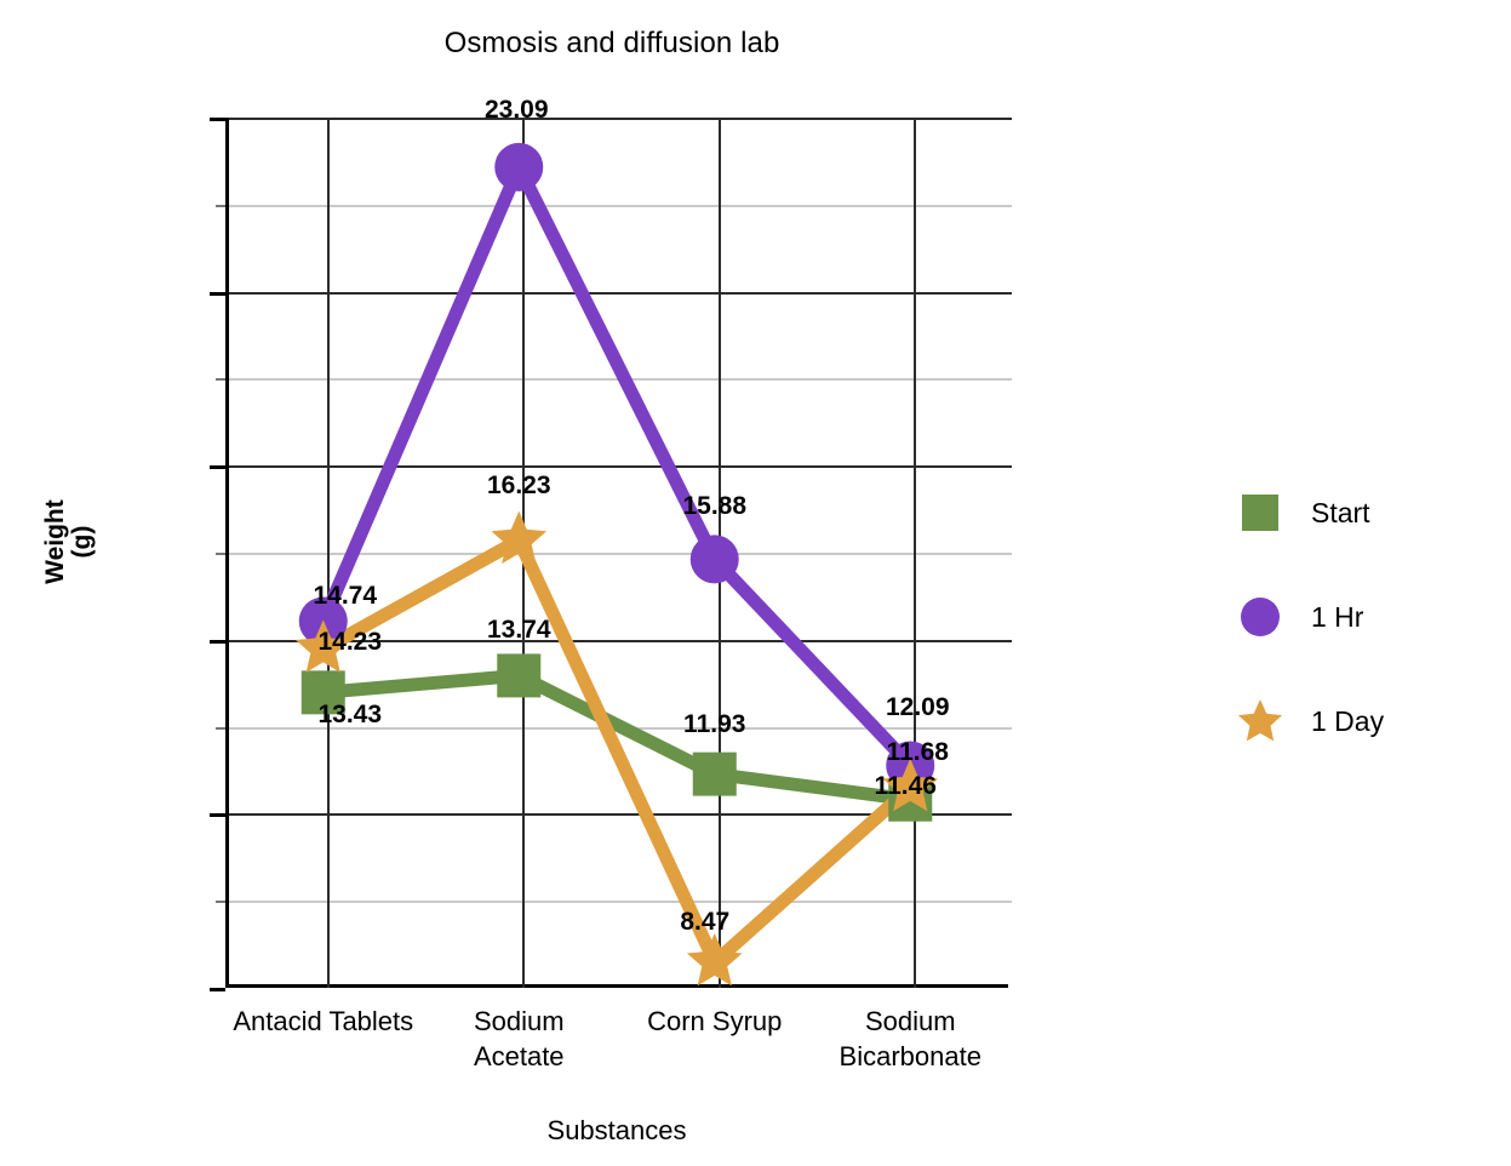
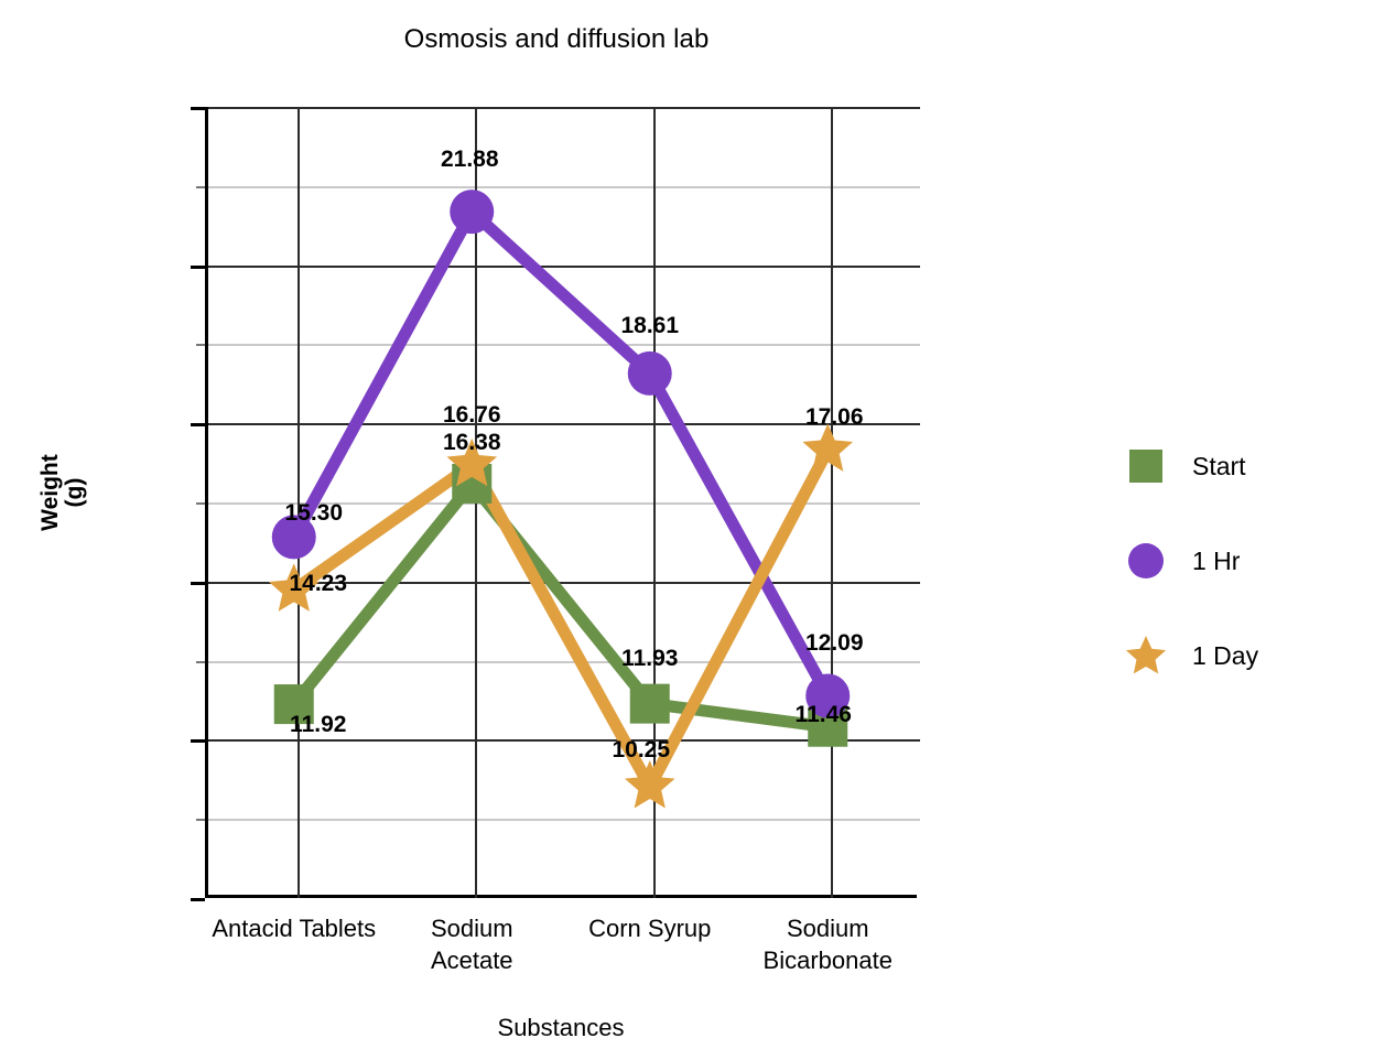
Start/Antacid Tablets: 13.43 -> 11.92
1 Hr/Antacid Tablets: 14.74 -> 15.30
Start/Sodium Acetate: 13.74 -> 16.38
1 Hr/Sodium Acetate: 23.09 -> 21.88
1 Day/Sodium Acetate: 16.23 -> 16.76
1 Hr/Corn Syrup: 15.88 -> 18.61
1 Day/Corn Syrup: 8.47 -> 10.25
1 Day/Sodium Bicarbonate: 11.68 -> 17.06
